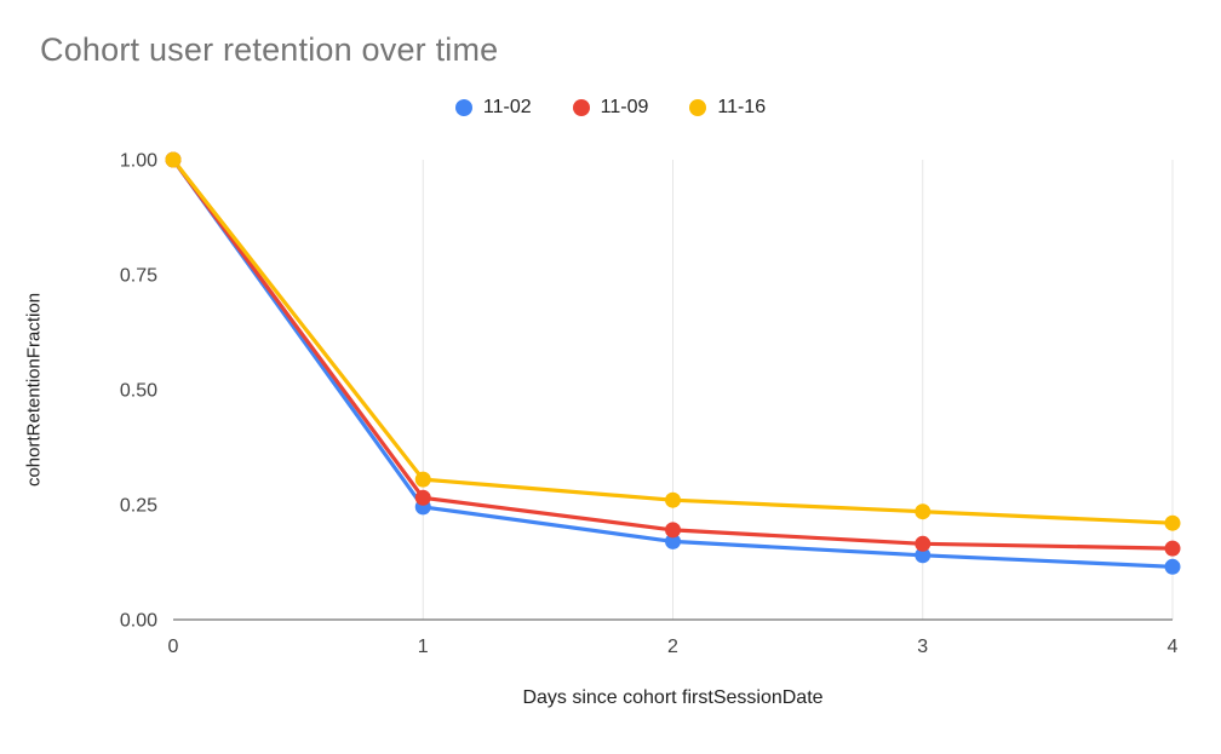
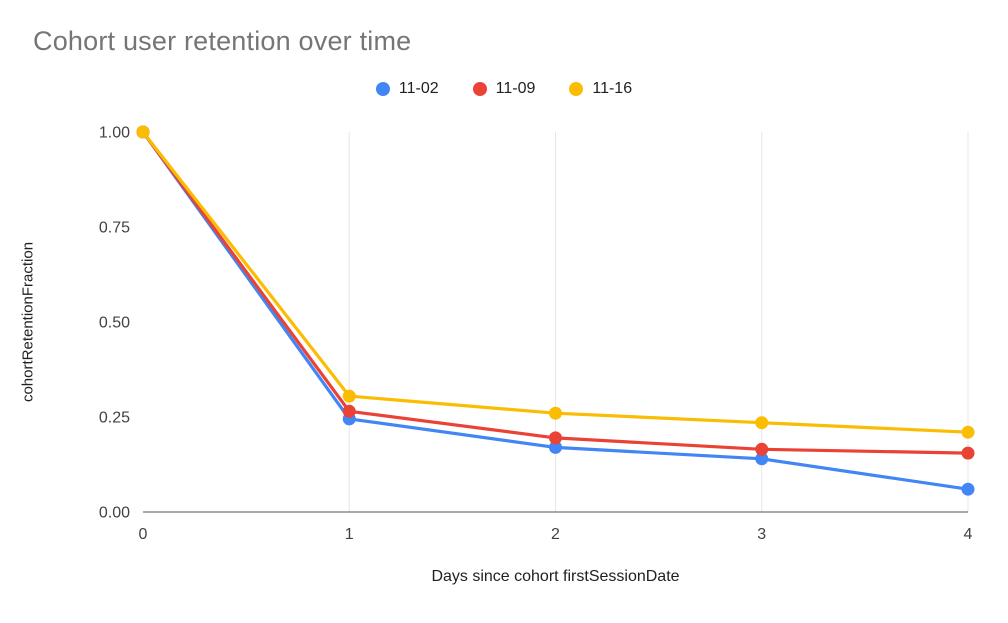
11-02/4: 0.12 -> 0.06
